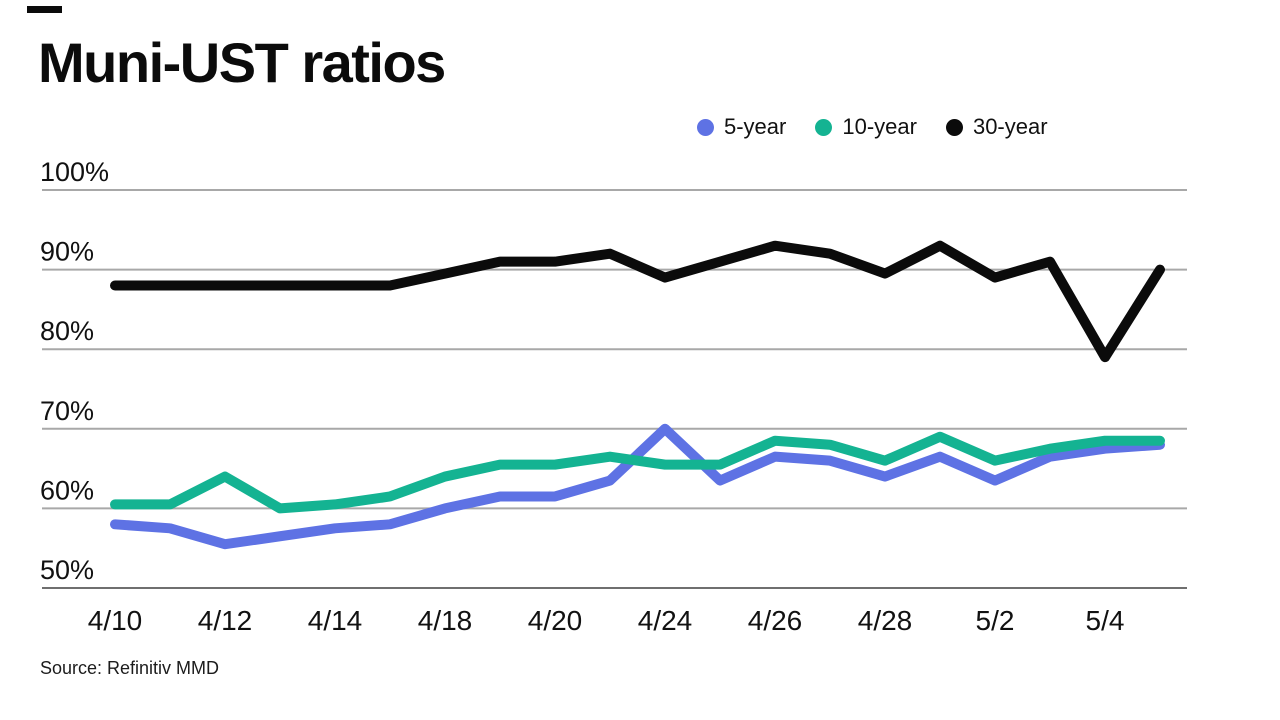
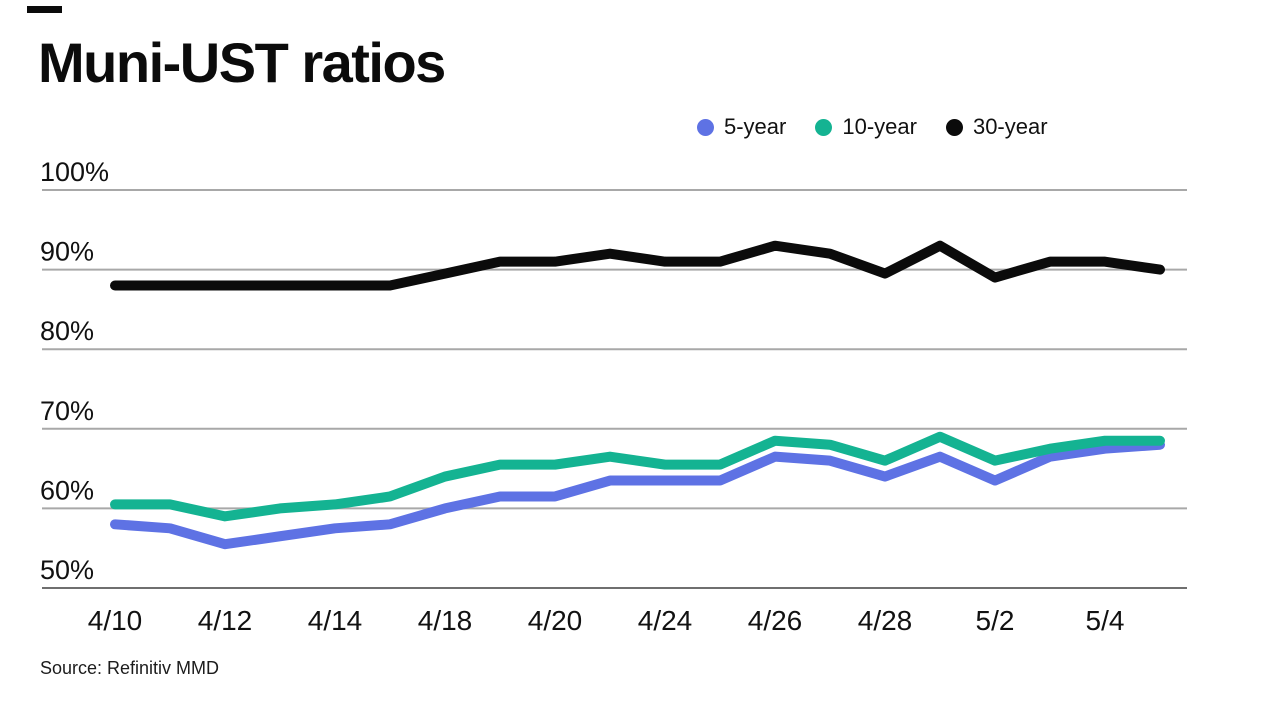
10-year/4/12: 64% -> 59%
5-year/4/24: 70% -> 64%
30-year/4/24: 89% -> 91%
30-year/5/4: 79% -> 91%
